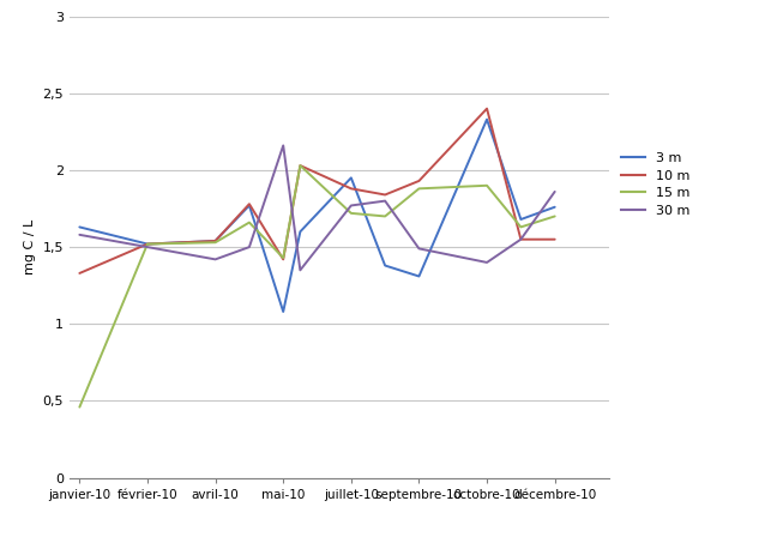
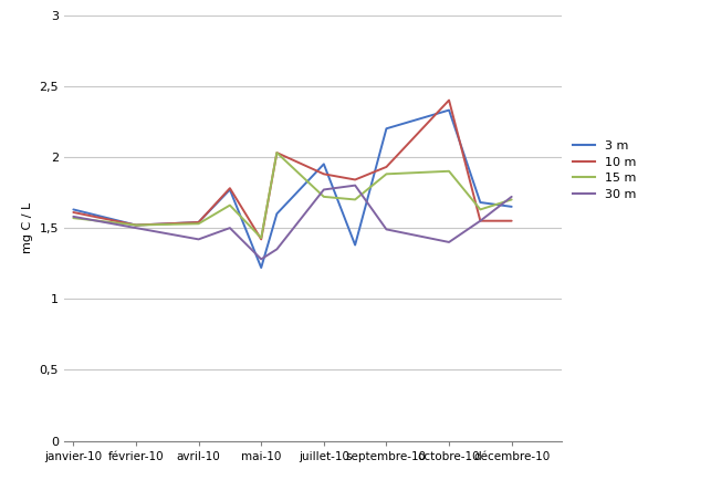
10 m/janvier-10: 1,33 -> 1,61
15 m/janvier-10: 0,46 -> 1,57
3 m/mai-10: 1,08 -> 1,22
30 m/mai-10: 2,16 -> 1,28
3 m/septembre-10: 1,31 -> 2,20
3 m/décembre-10: 1,76 -> 1,65
30 m/décembre-10: 1,86 -> 1,72
